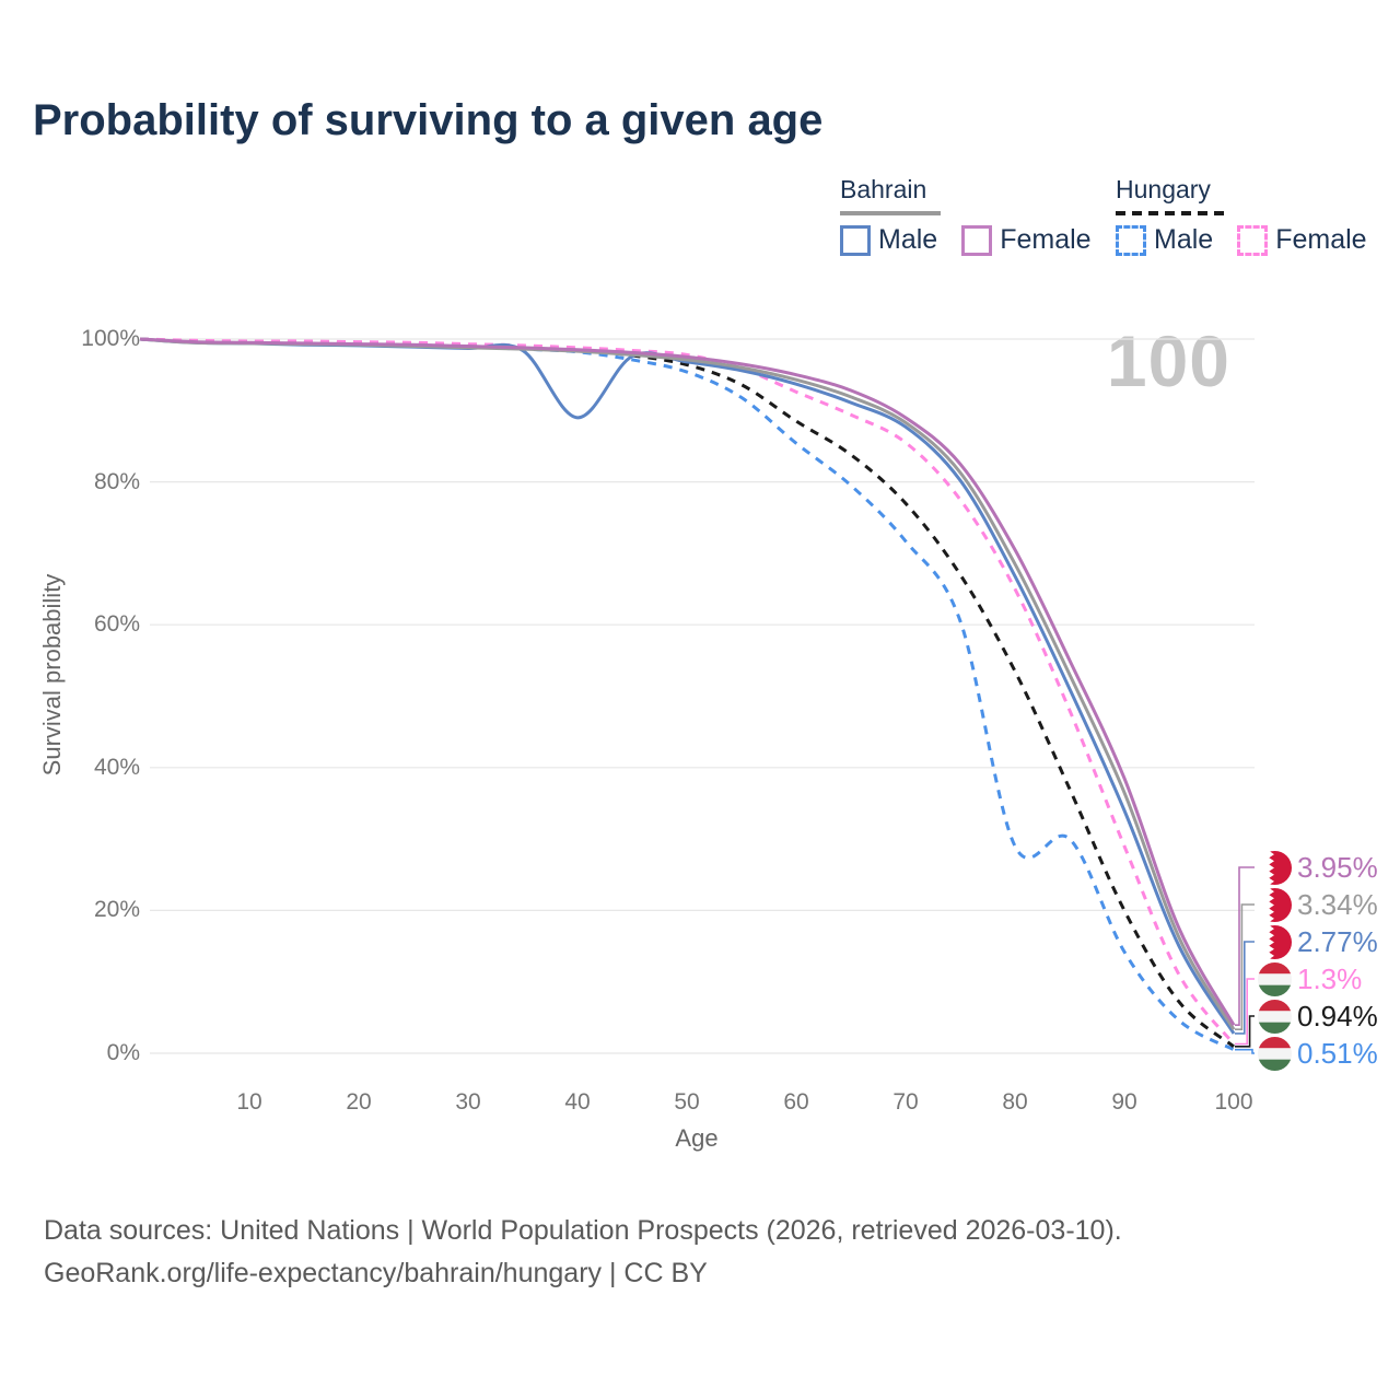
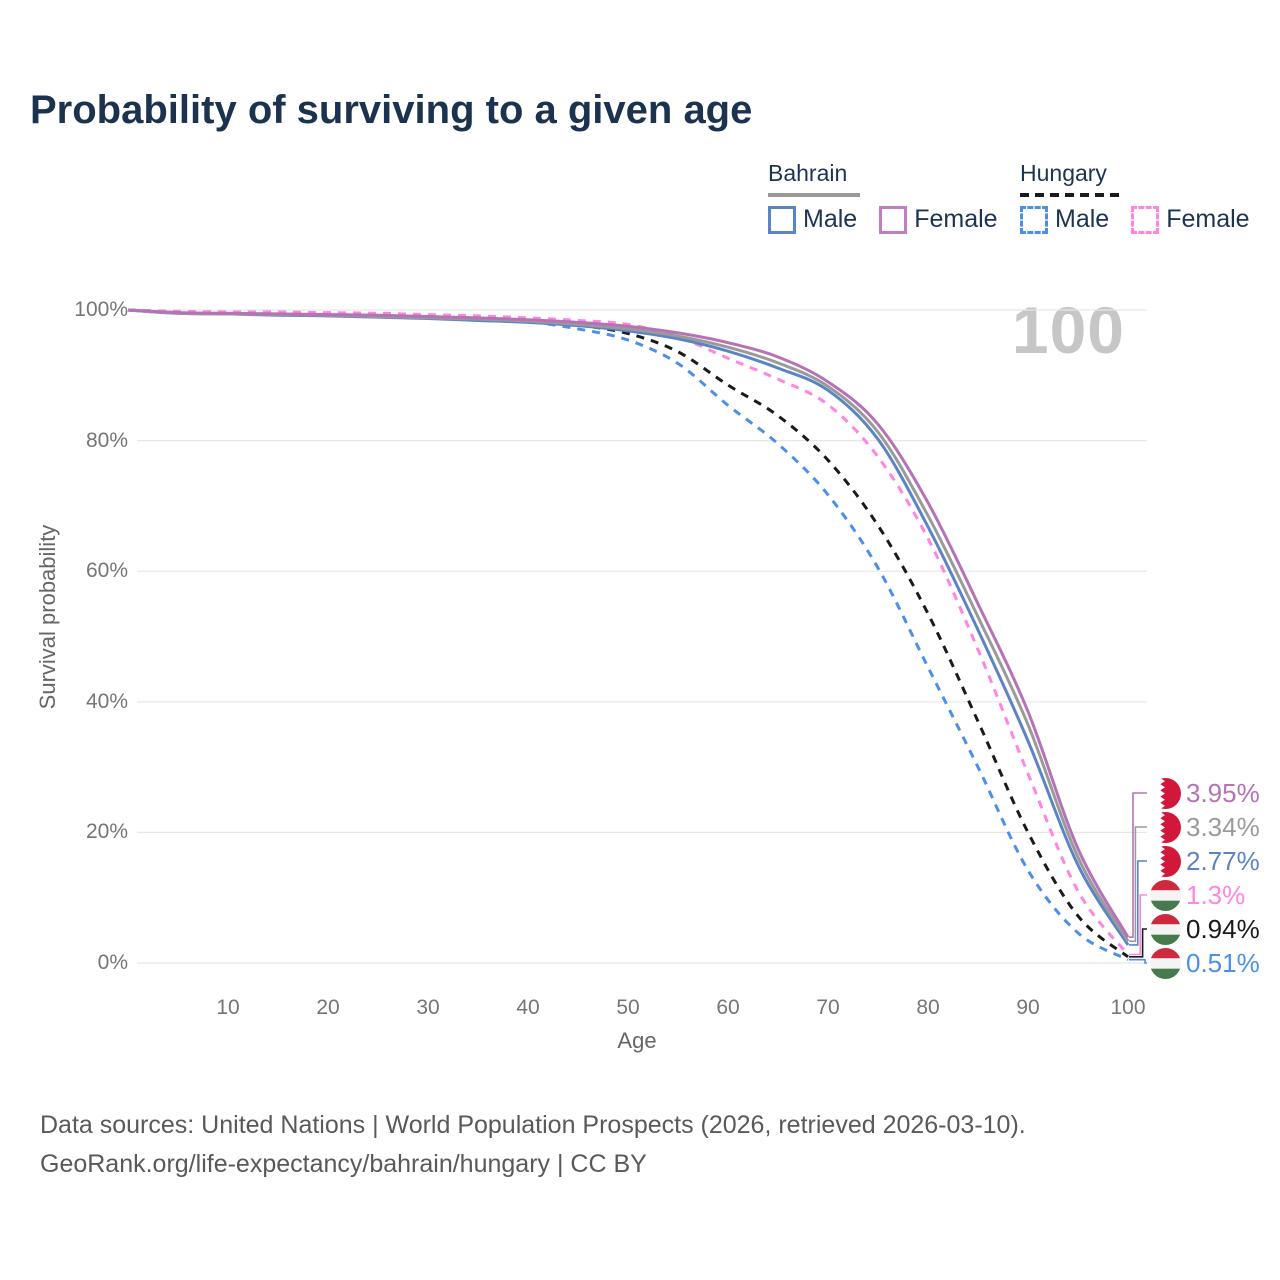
Bahrain Male/40: 89% -> 98%
Hungary Male/80: 29% -> 45%
